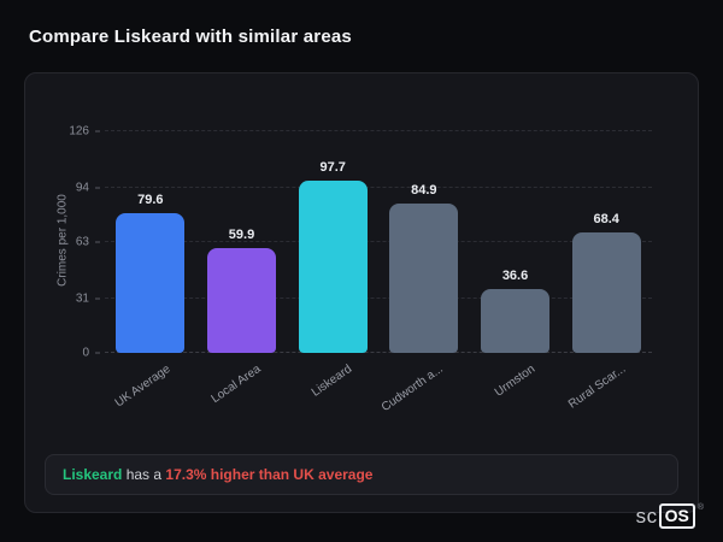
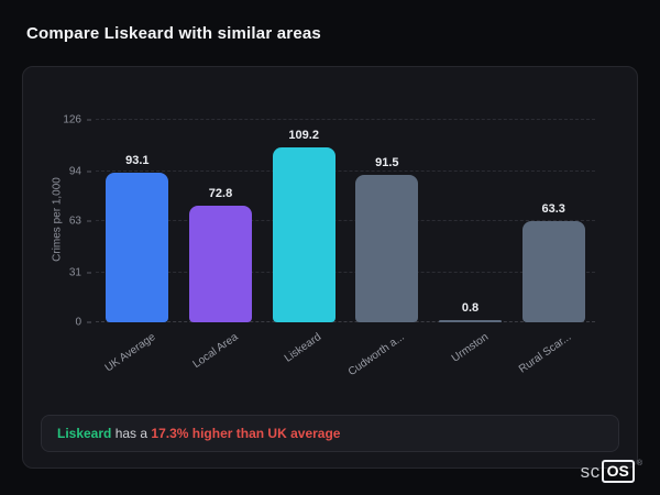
UK Average: 79.6 -> 93.1
Local Area: 59.9 -> 72.8
Liskeard: 97.7 -> 109.2
Cudworth a...: 84.9 -> 91.5
Urmston: 36.6 -> 0.8
Rural Scar...: 68.4 -> 63.3
